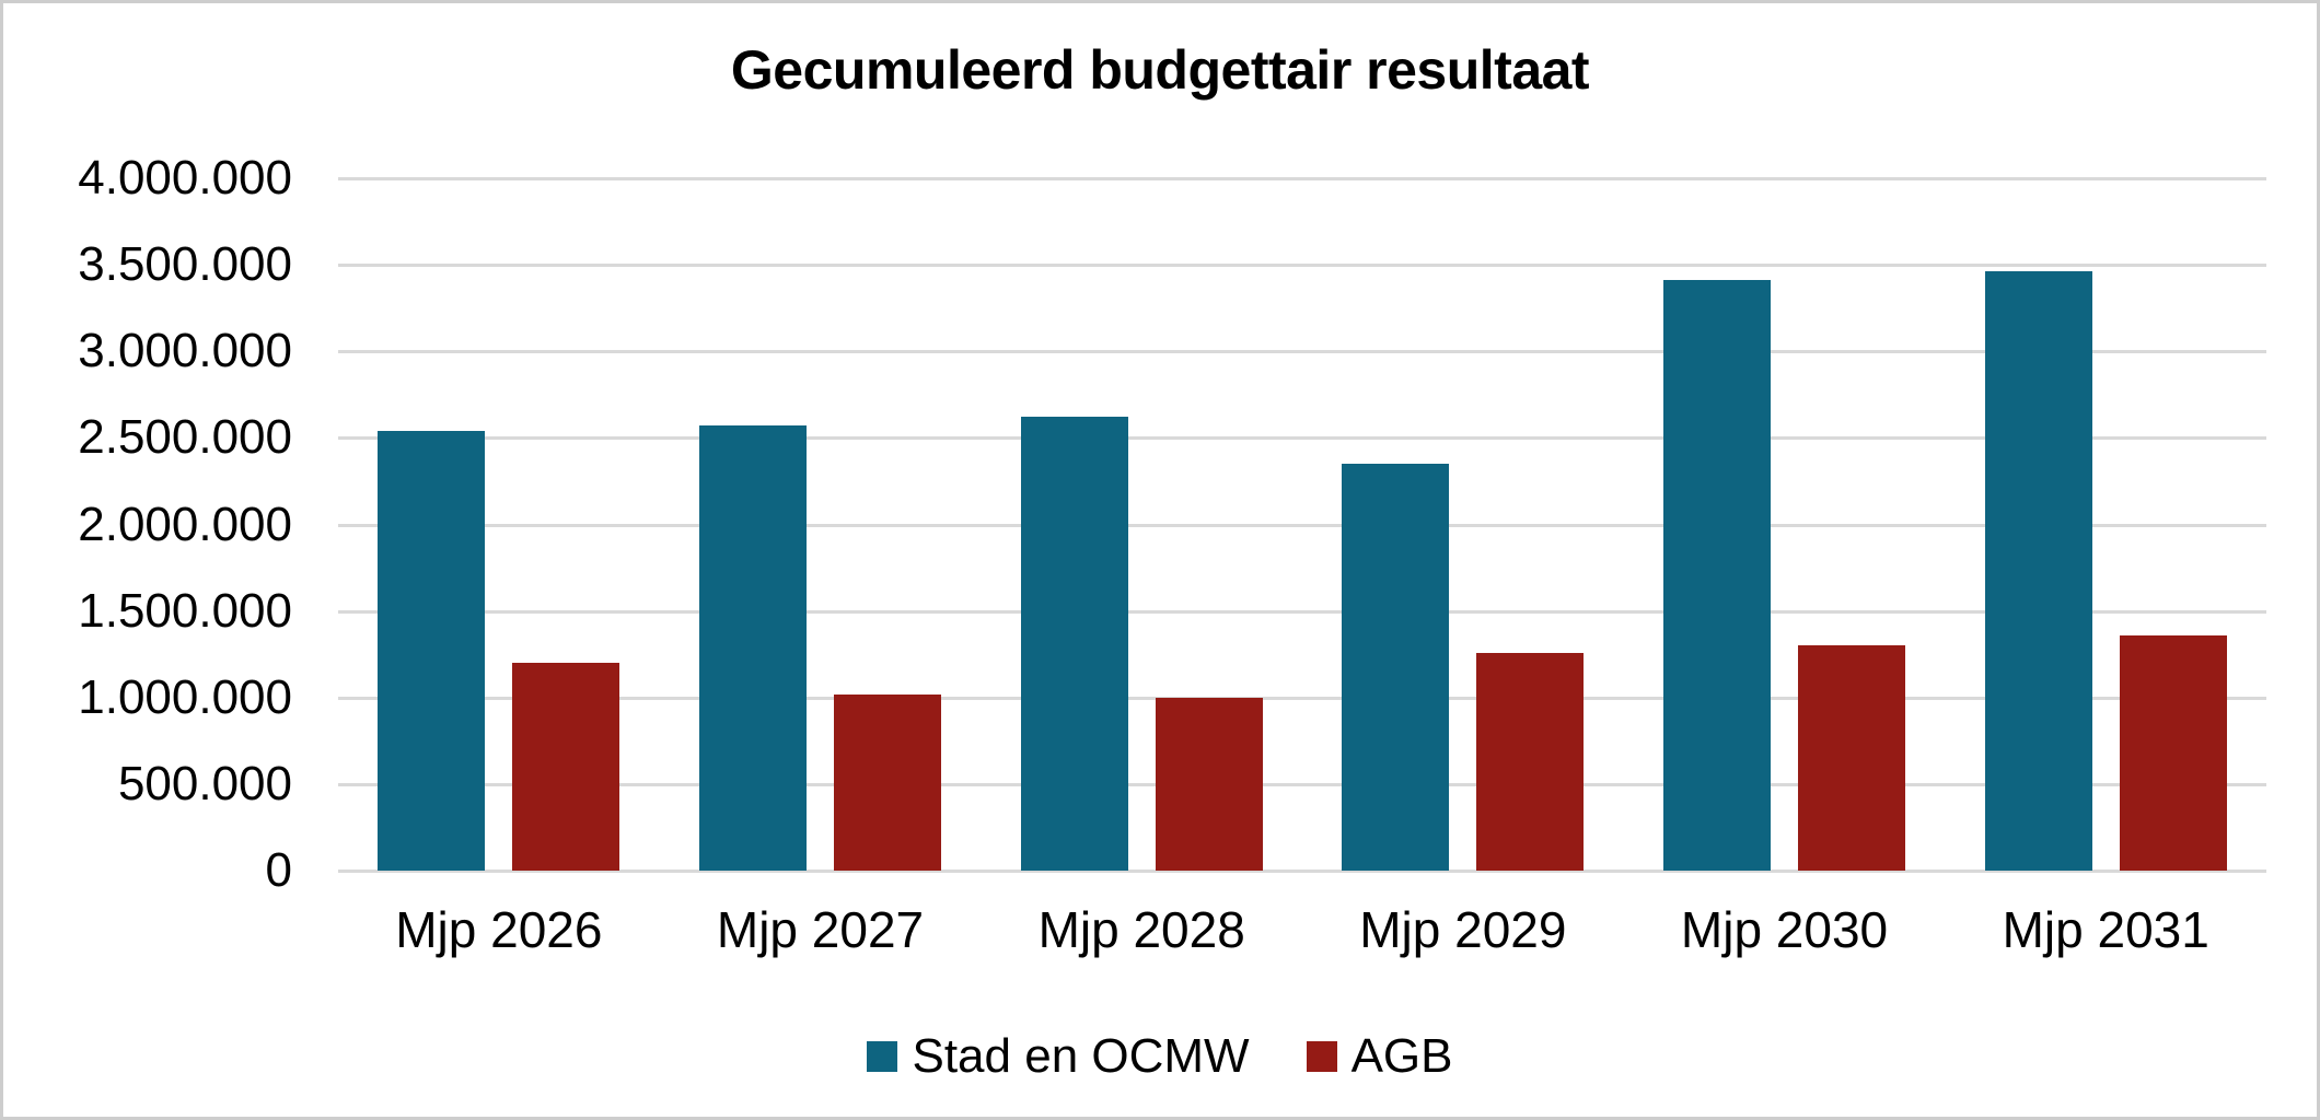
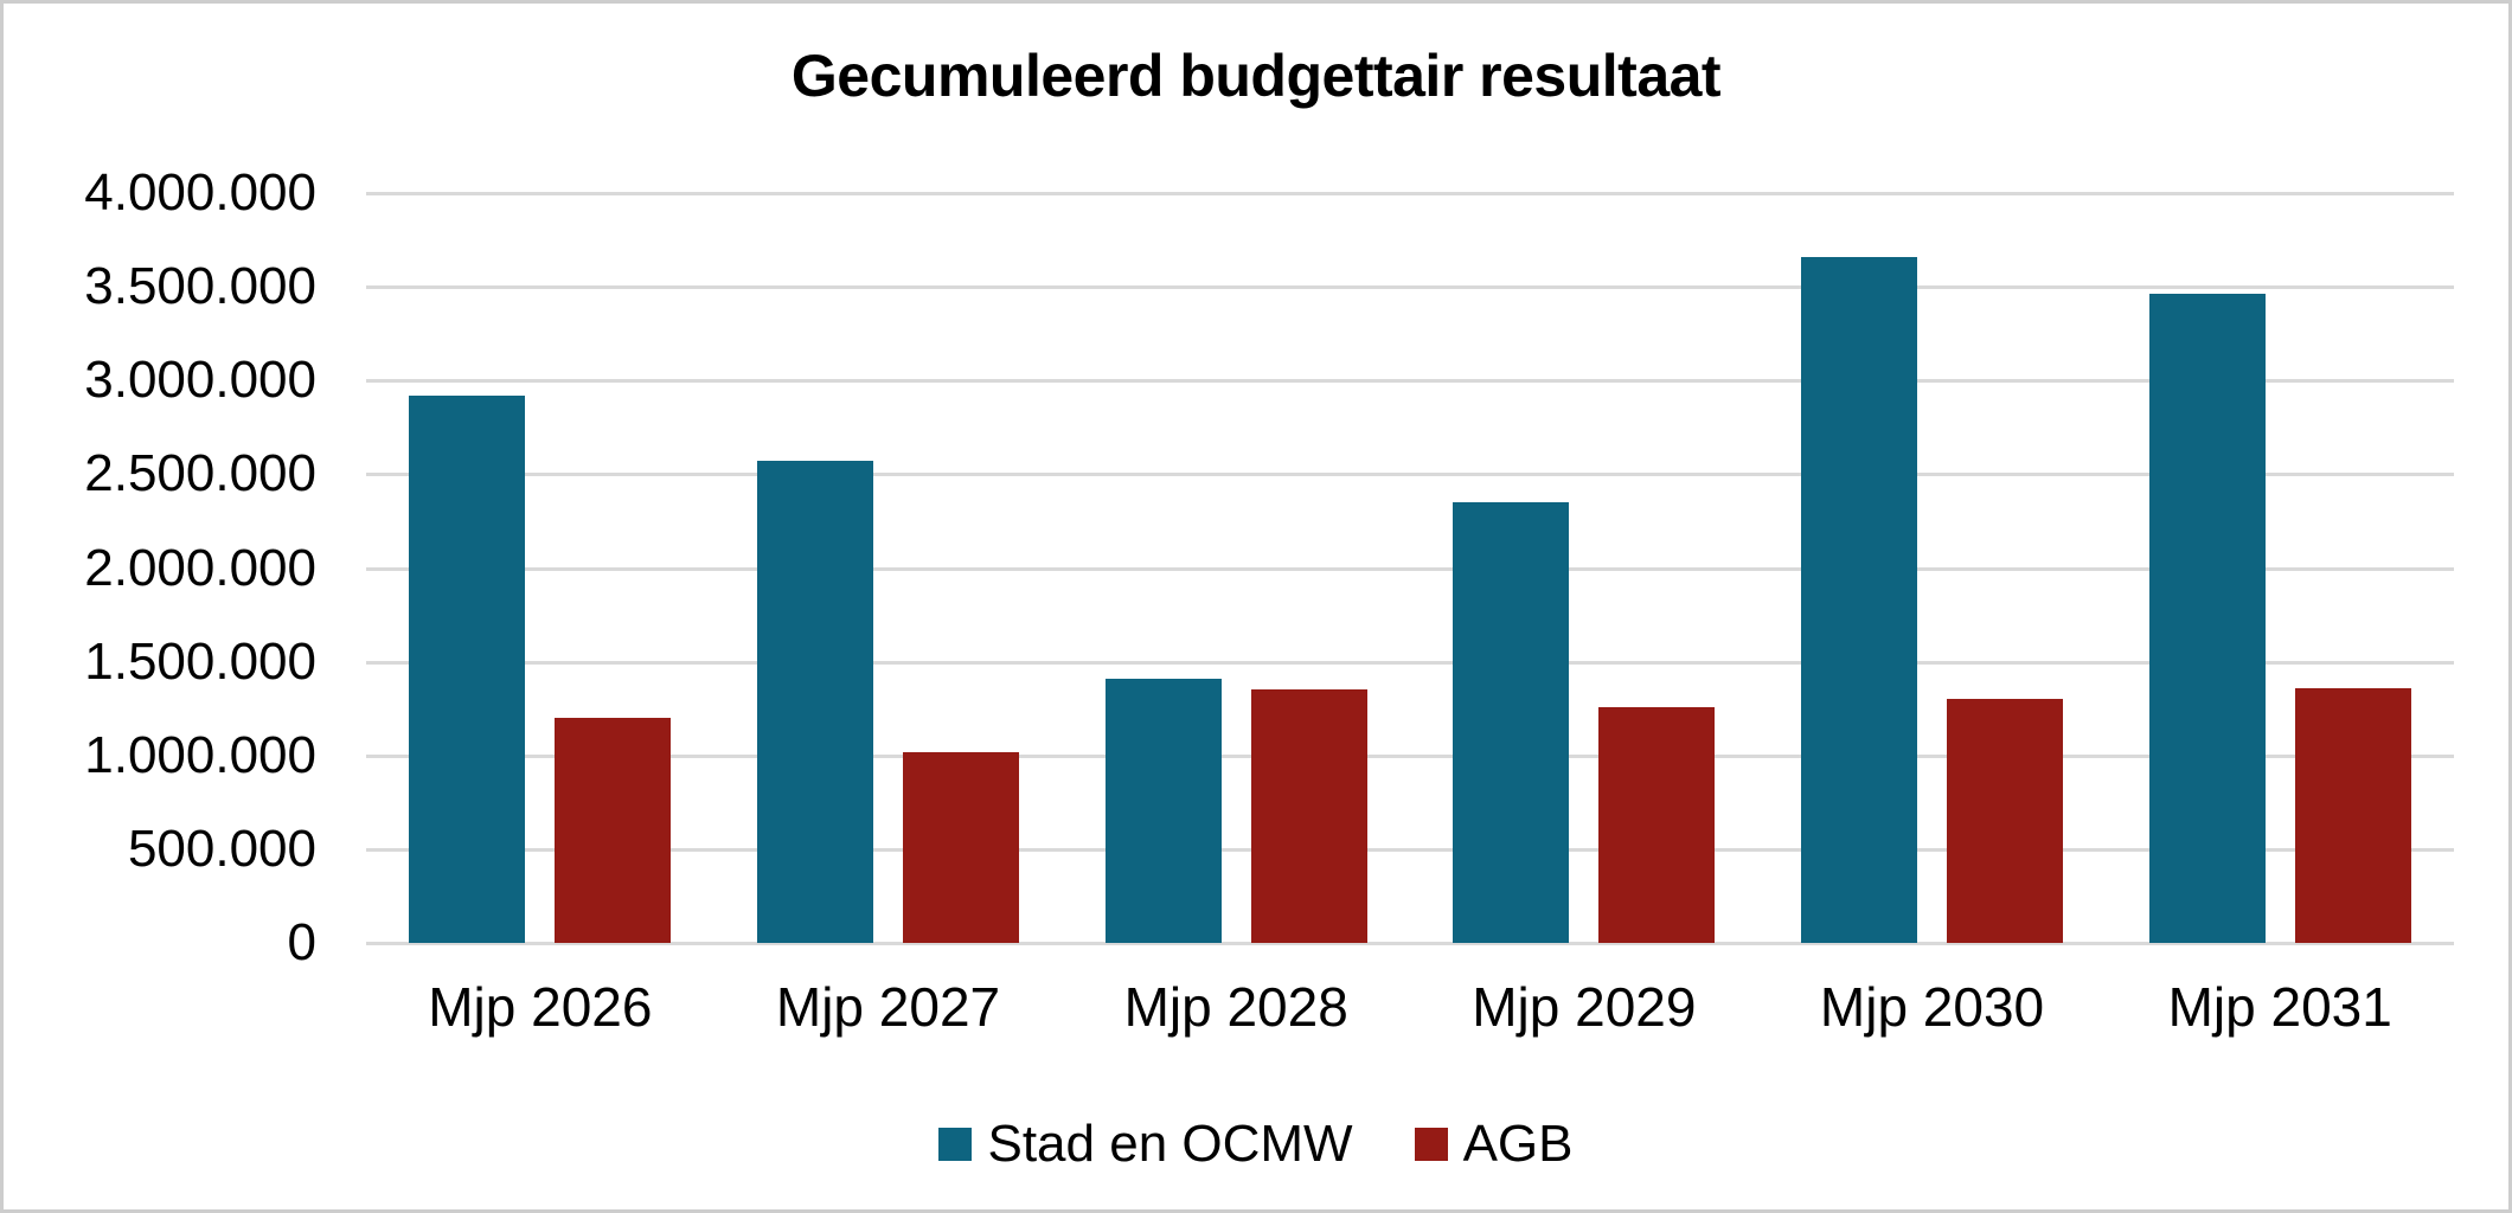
Stad en OCMW/Mjp 2026: 2540000 -> 2920000
Stad en OCMW/Mjp 2028: 2620000 -> 1410000
AGB/Mjp 2028: 1000000 -> 1350000
Stad en OCMW/Mjp 2030: 3410000 -> 3660000
